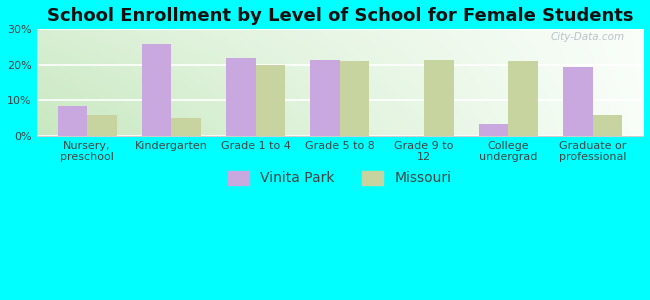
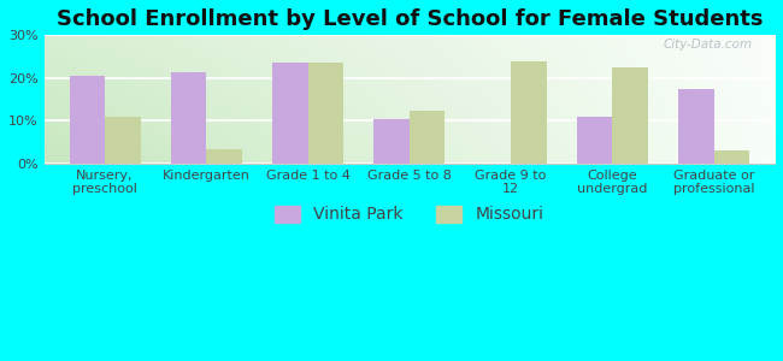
Vinita Park/Nursery, preschool: 8.5% -> 20.5%
Missouri/Nursery, preschool: 6.0% -> 11.0%
Vinita Park/Kindergarten: 26.0% -> 21.5%
Missouri/Kindergarten: 5.0% -> 3.5%
Vinita Park/Grade 1 to 4: 22.0% -> 23.5%
Missouri/Grade 1 to 4: 20.0% -> 23.5%
Vinita Park/Grade 5 to 8: 21.5% -> 10.5%
Missouri/Grade 5 to 8: 21.0% -> 12.5%
Missouri/Grade 9 to 12: 21.5% -> 24.0%
Vinita Park/College undergrad: 3.5% -> 11.0%
Missouri/College undergrad: 21.0% -> 22.5%
Vinita Park/Graduate or professional: 19.5% -> 17.5%
Missouri/Graduate or professional: 6.0% -> 3.0%
